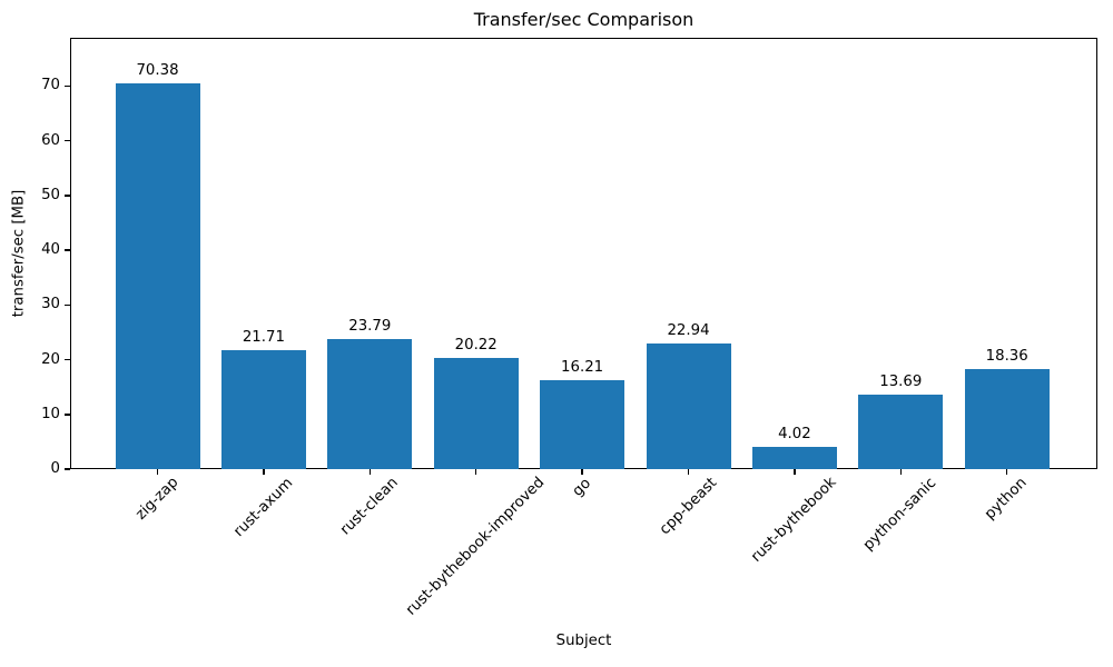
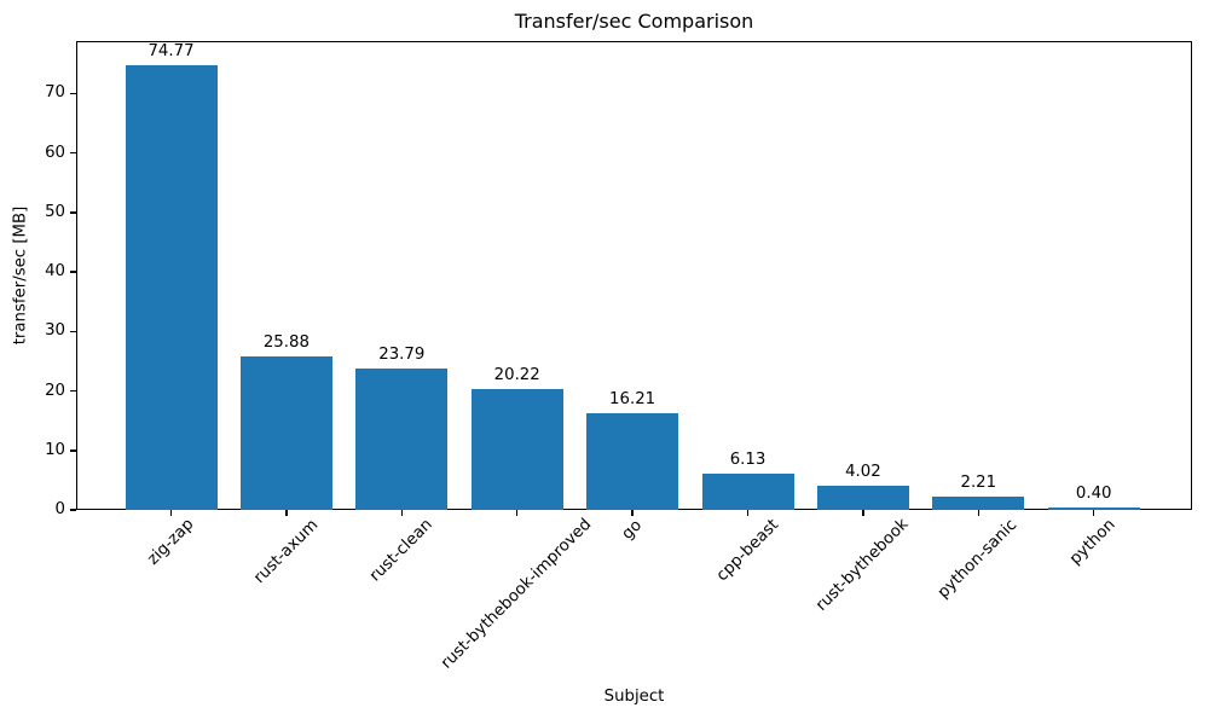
zig-zap: 70.38 -> 74.77
rust-axum: 21.71 -> 25.88
cpp-beast: 22.94 -> 6.13
python-sanic: 13.69 -> 2.21
python: 18.36 -> 0.40
